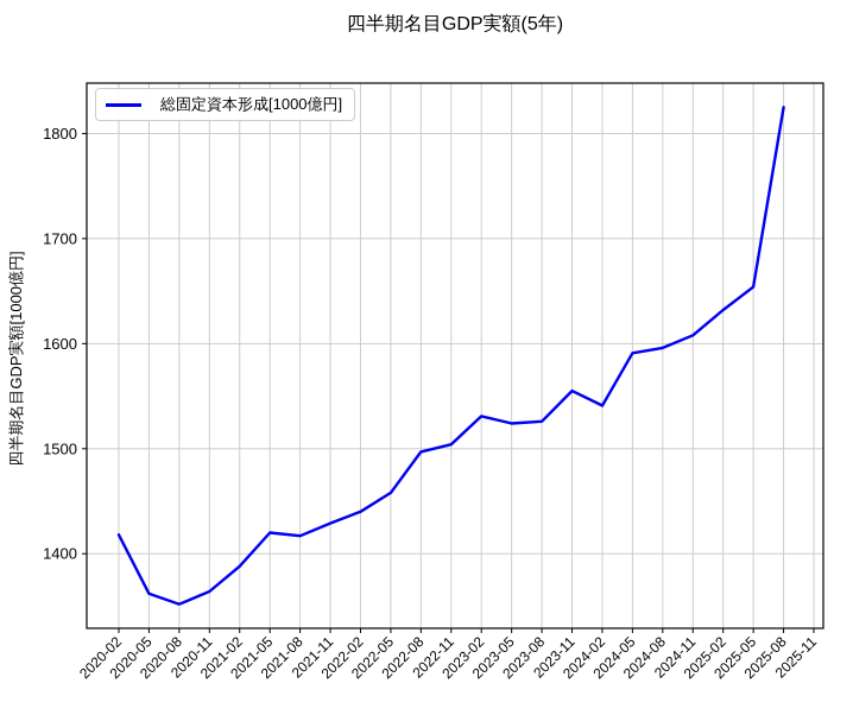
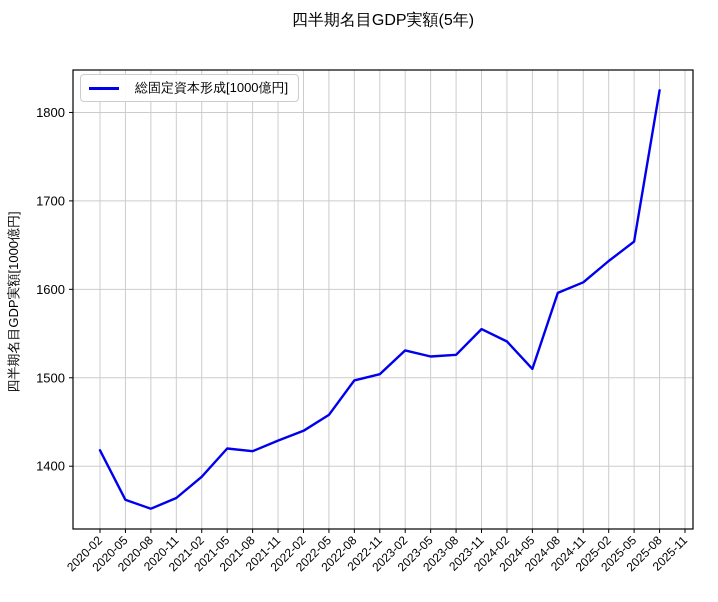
2024-05: 1590 -> 1510
